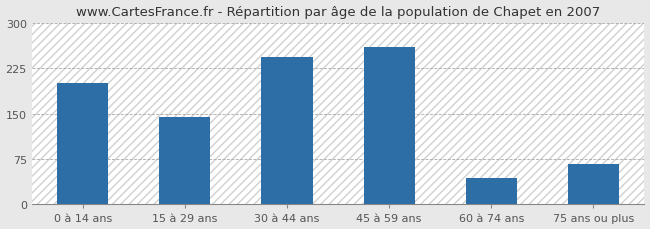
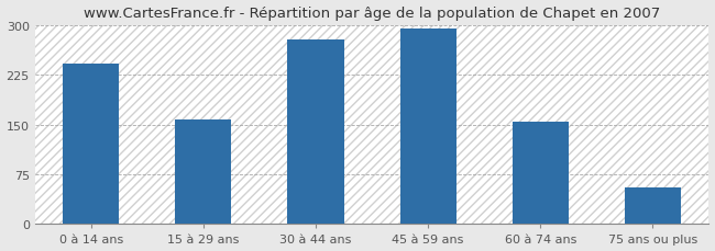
0 à 14 ans: 200 -> 242
15 à 29 ans: 144 -> 158
30 à 44 ans: 244 -> 278
45 à 59 ans: 260 -> 295
60 à 74 ans: 44 -> 155
75 ans ou plus: 66 -> 55
